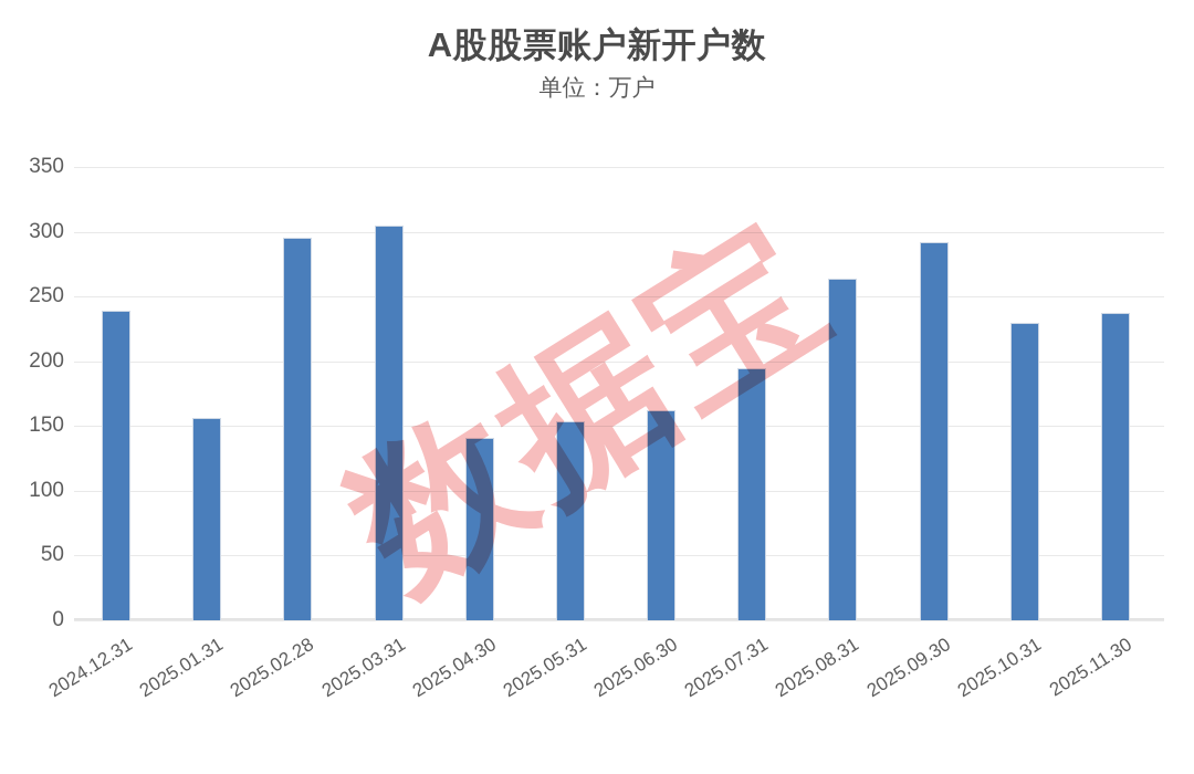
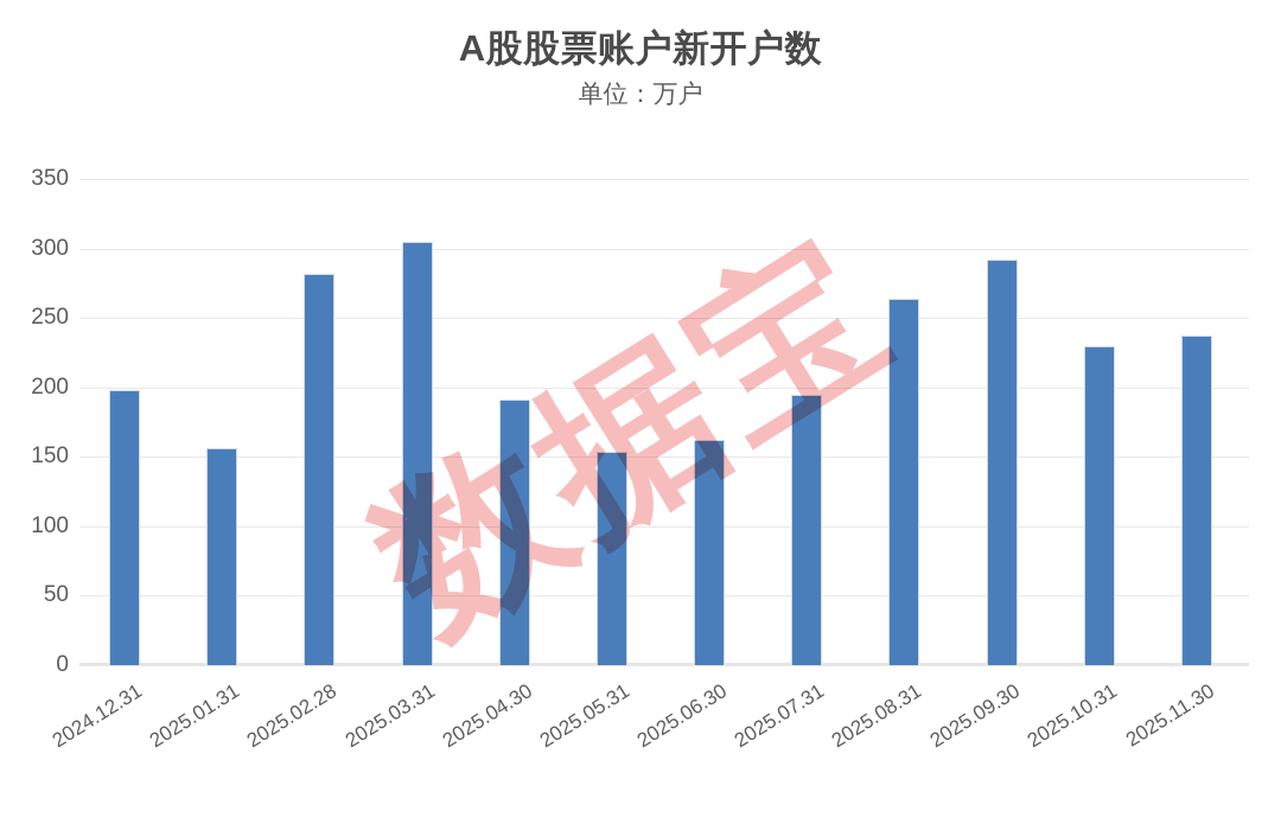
2024.12.31: 239 -> 198
2025.02.28: 295 -> 282
2025.04.30: 141 -> 191
